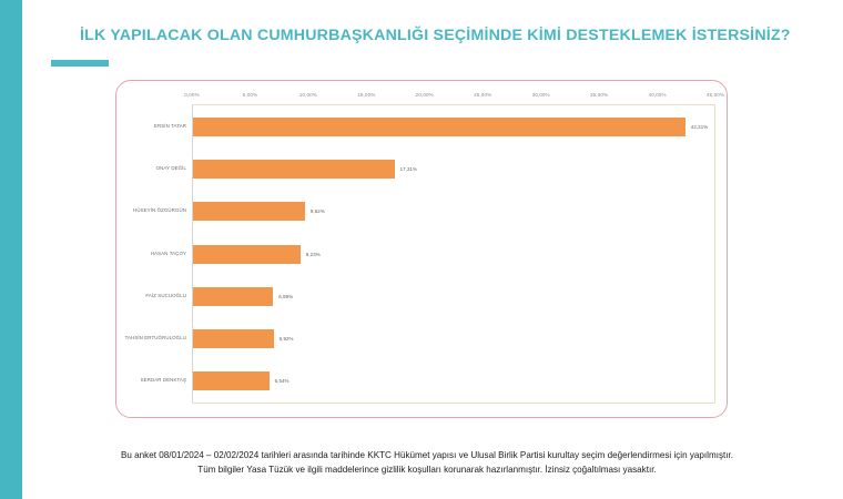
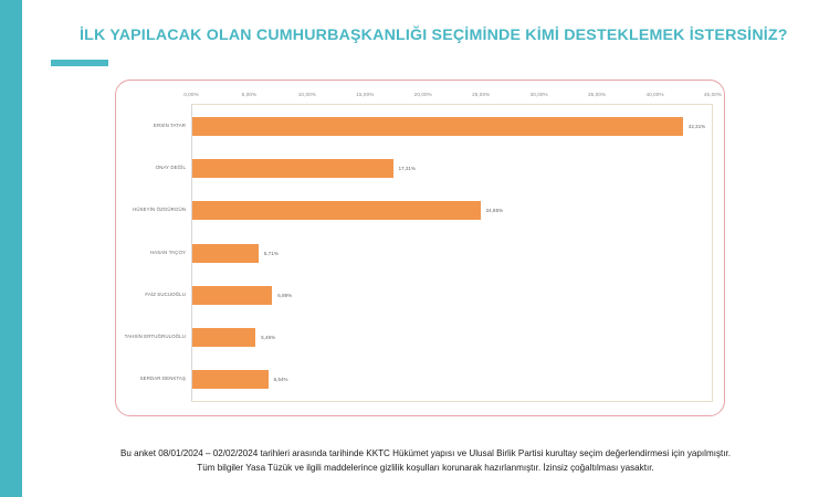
HÜSEYİN ÖZGÜRGÜN: 9,62% -> 24,85%
HASAN TAÇOY: 9,23% -> 5,71%
TAHSİN ERTUĞRULOĞLU: 6,92% -> 5,46%
